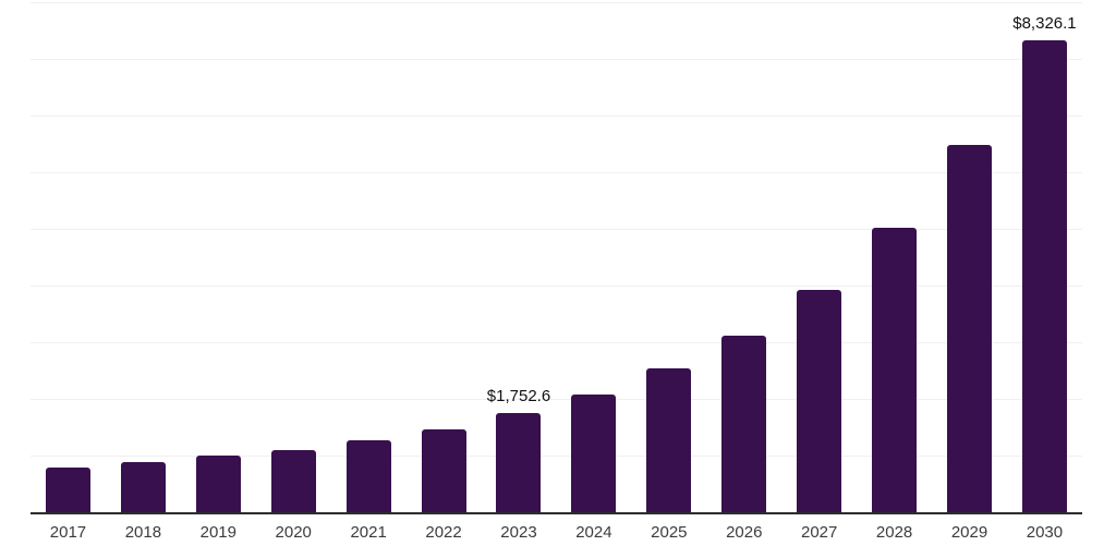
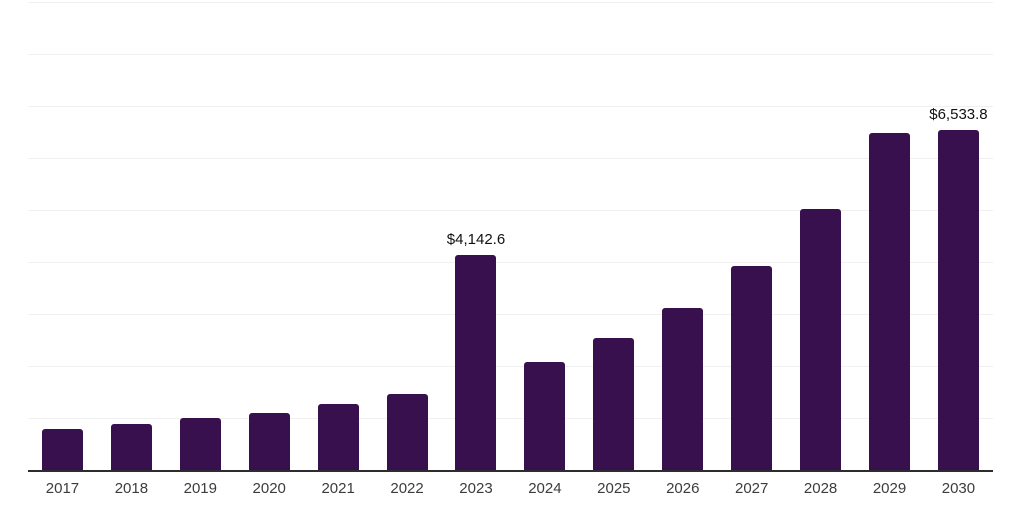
2023: $1,752.6 -> $4,142.6
2030: $8,326.1 -> $6,533.8
